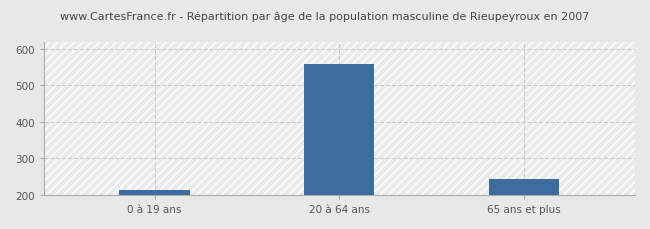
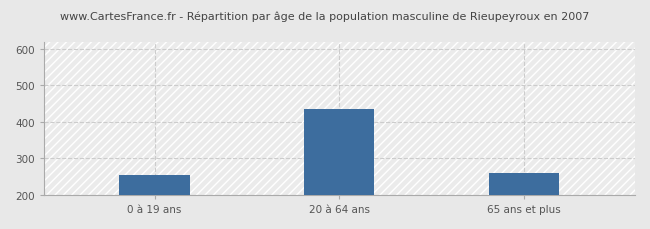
0 à 19 ans: 213 -> 255
20 à 64 ans: 558 -> 435
65 ans et plus: 243 -> 260
